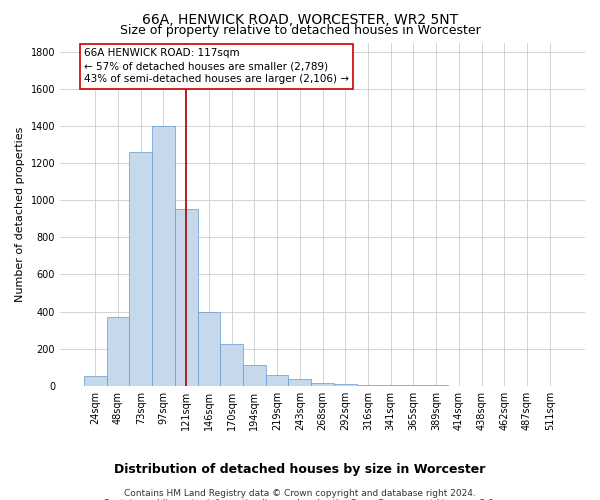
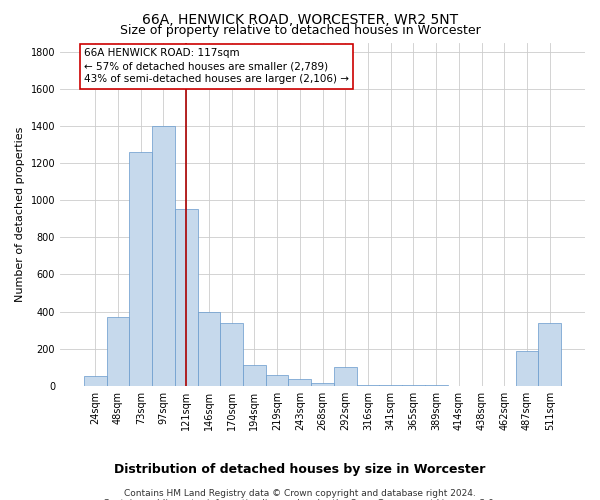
170sqm: 220 -> 340
292sqm: 10 -> 100
487sqm: 0 -> 190
511sqm: 0 -> 340
